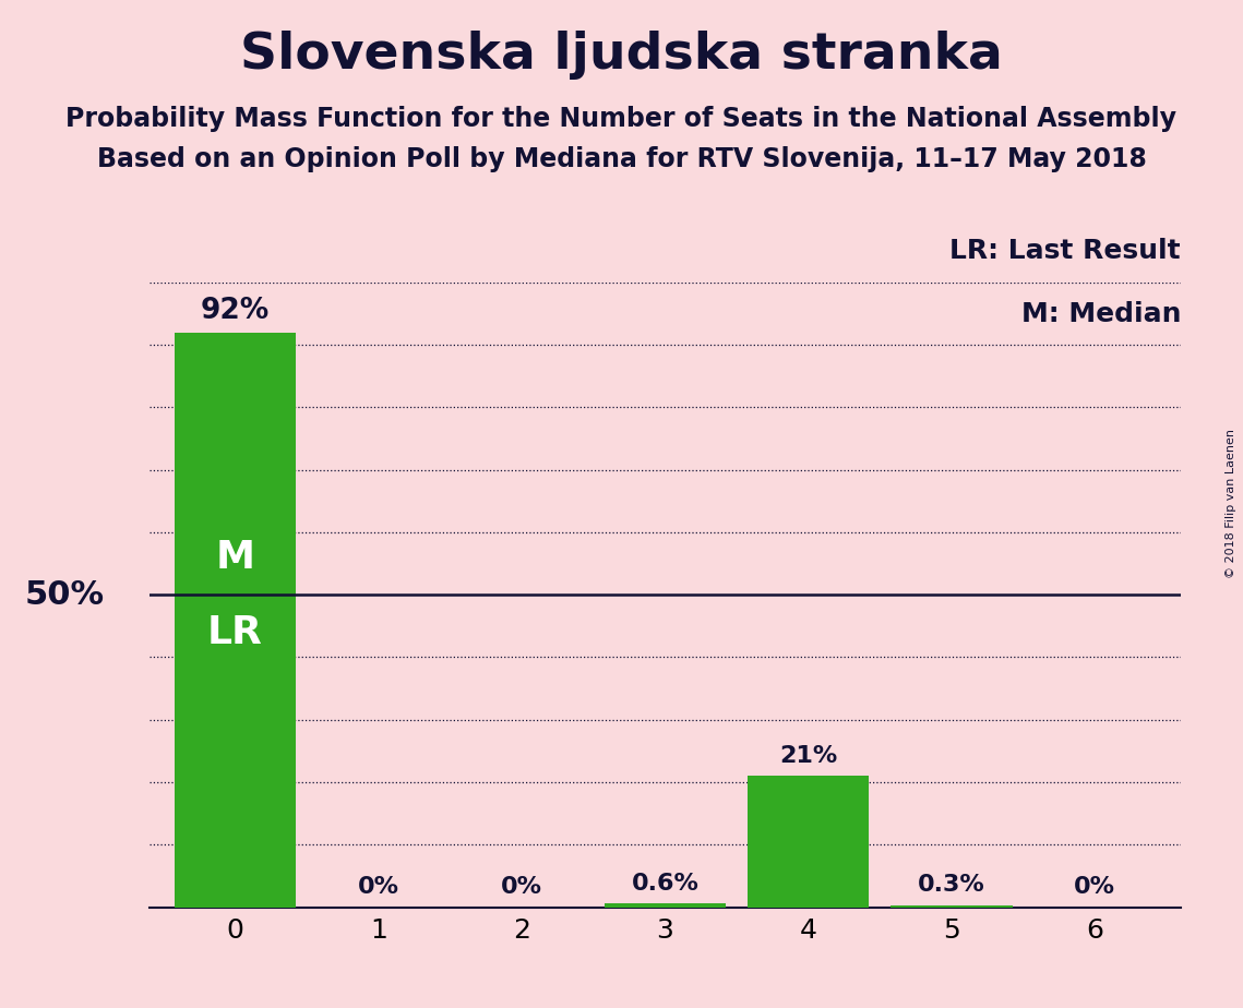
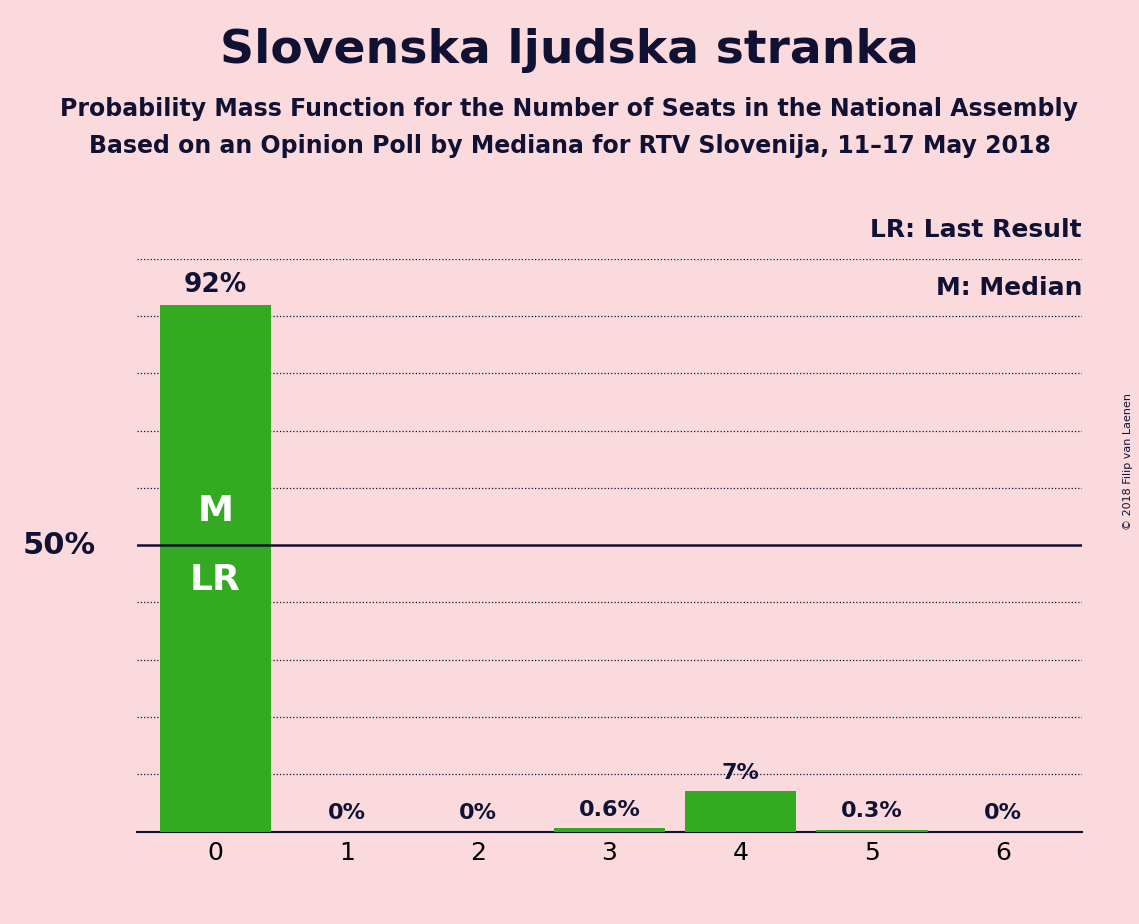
4: 21% -> 7%
